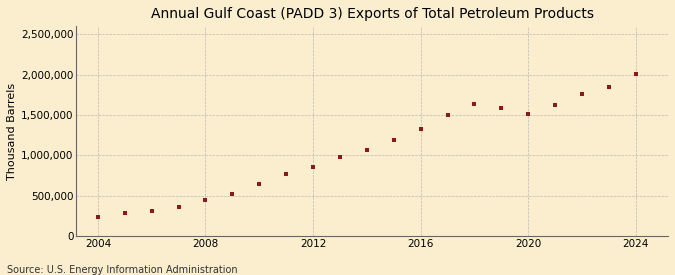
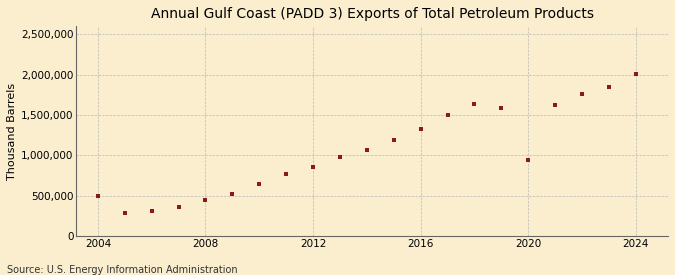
2004: 230,000 -> 500,000
2020: 1,520,000 -> 940,000
